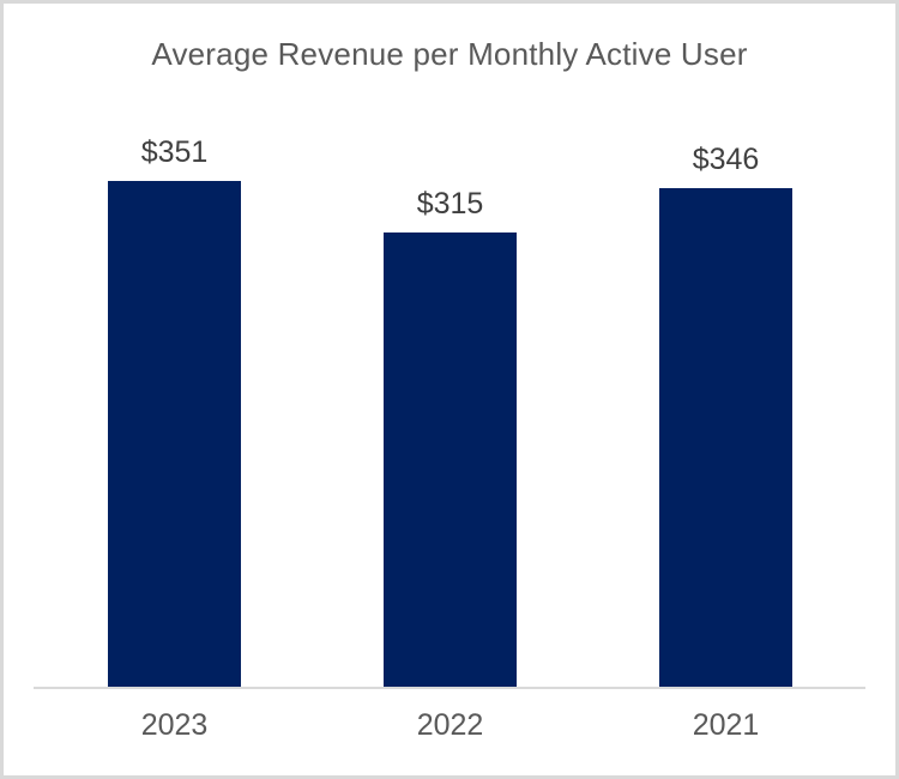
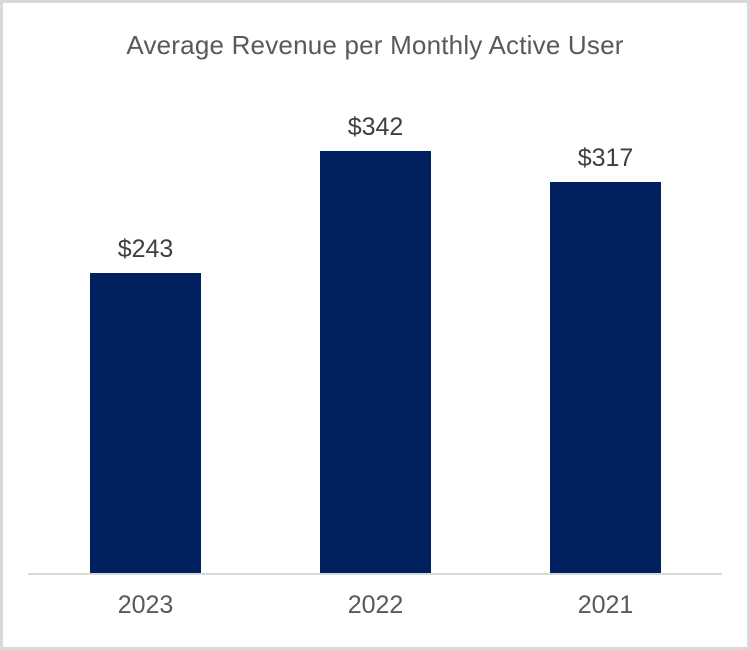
2023: $351 -> $243
2022: $315 -> $342
2021: $346 -> $317
